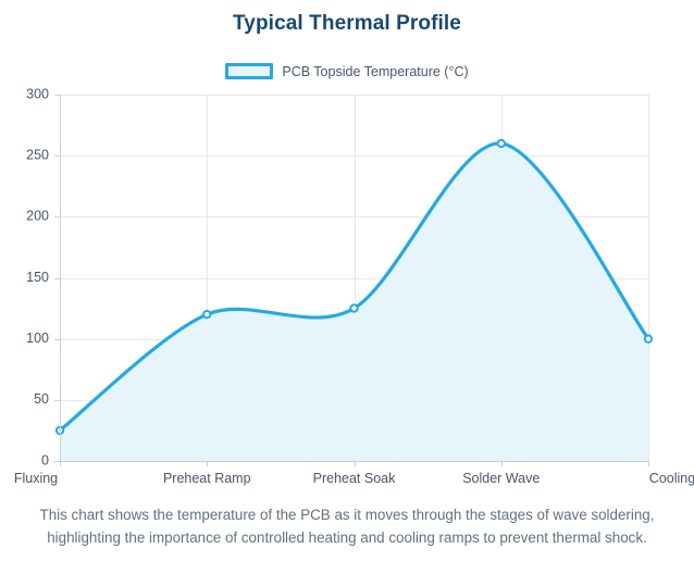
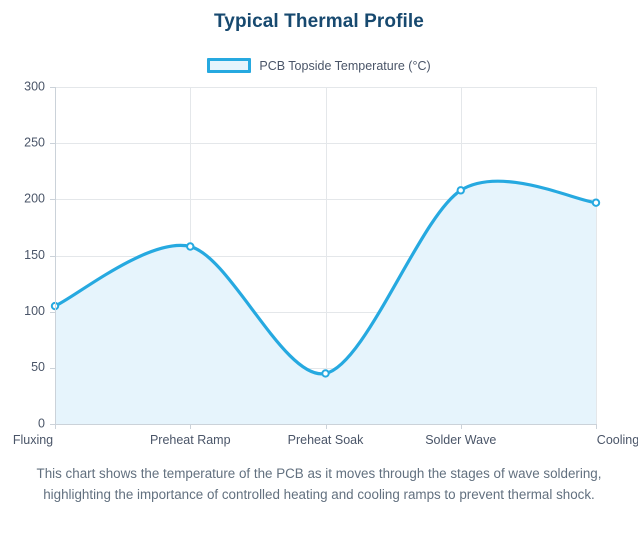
Fluxing: 25 -> 105
Preheat Ramp: 120 -> 158
Preheat Soak: 125 -> 45
Solder Wave: 260 -> 208
Cooling: 100 -> 197
